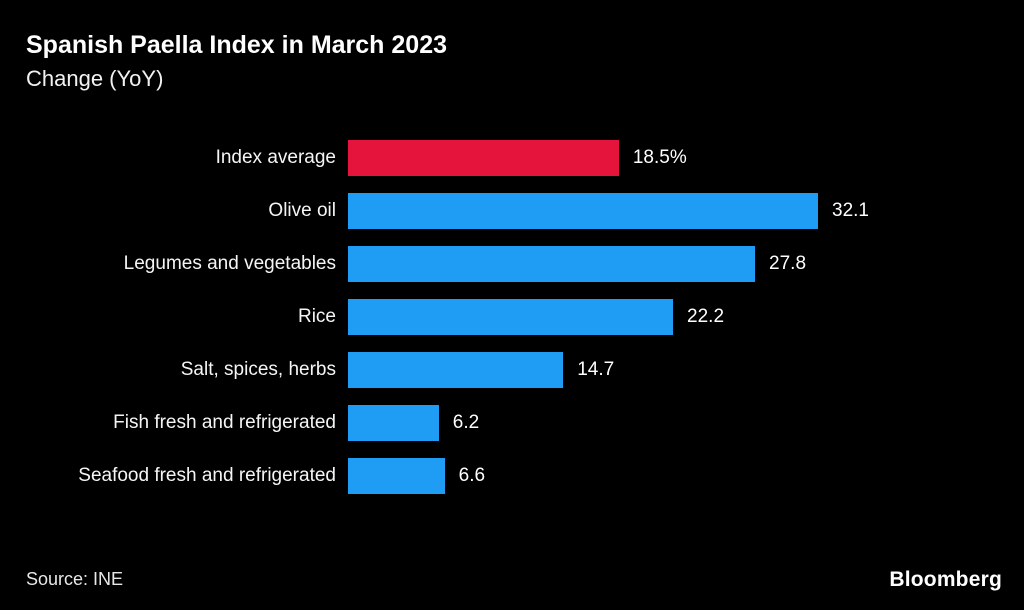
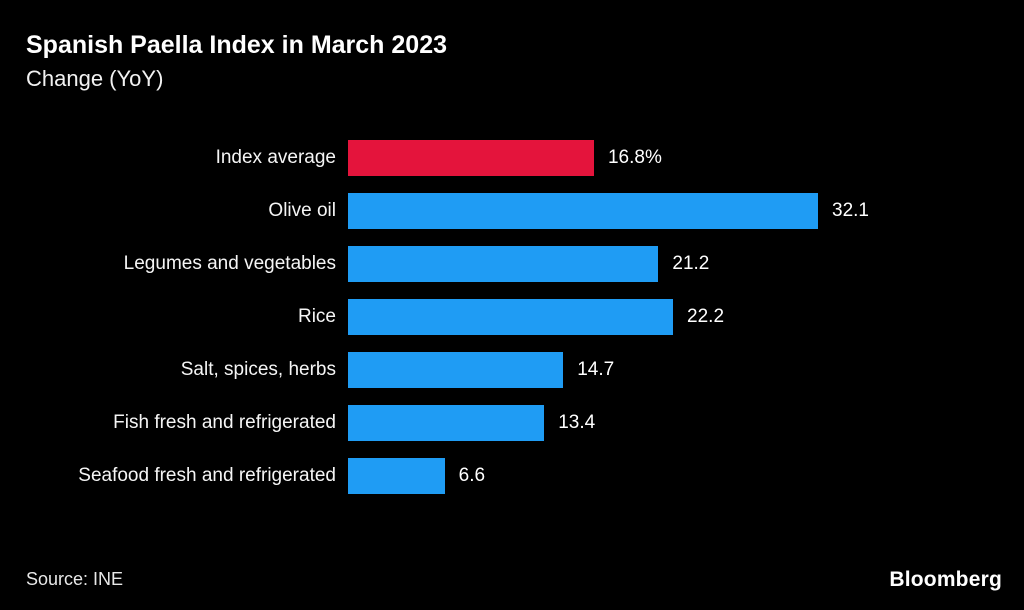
Index average: 18.5% -> 16.8%
Legumes and vegetables: 27.8 -> 21.2
Fish fresh and refrigerated: 6.2 -> 13.4
